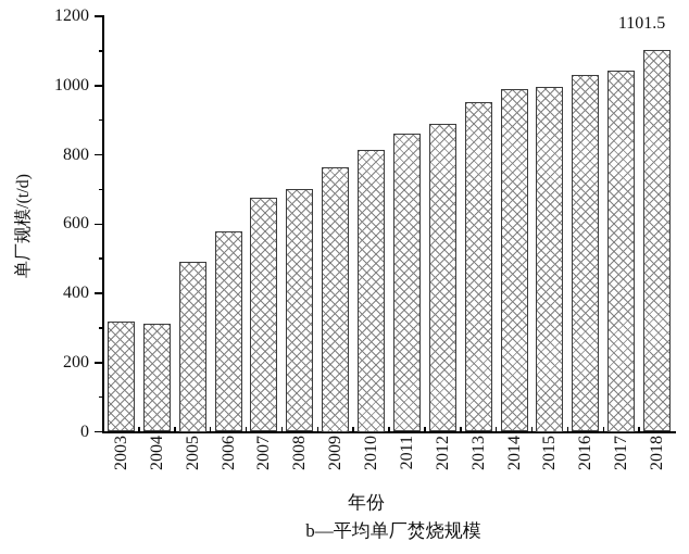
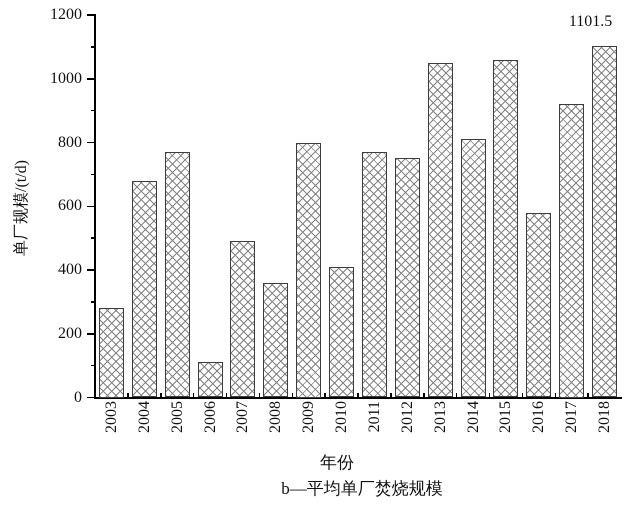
2003: 320 -> 280
2004: 310 -> 680
2005: 490 -> 770
2006: 580 -> 110
2007: 680 -> 490
2008: 700 -> 360
2009: 760 -> 800
2010: 810 -> 410
2011: 860 -> 770
2012: 890 -> 750
2013: 950 -> 1050
2014: 990 -> 810
2015: 1000 -> 1060
2016: 1030 -> 580
2017: 1040 -> 920
